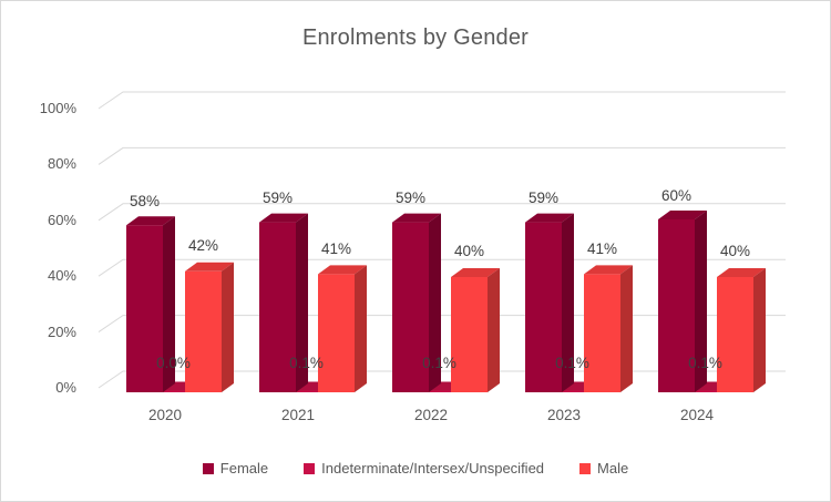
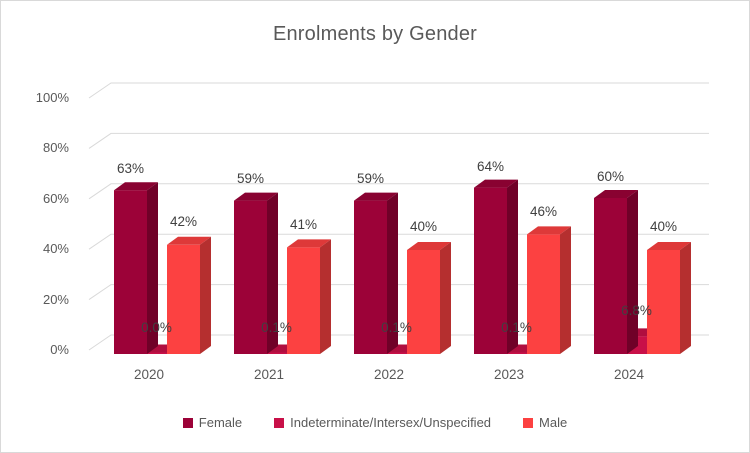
Female/2020: 58% -> 63%
Female/2023: 59% -> 64%
Male/2023: 41% -> 46%
Indeterminate/Intersex/Unspecified/2024: 0.1% -> 6.8%
